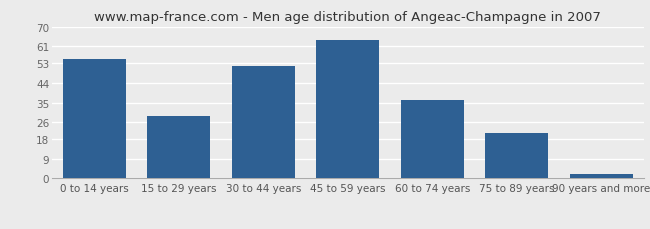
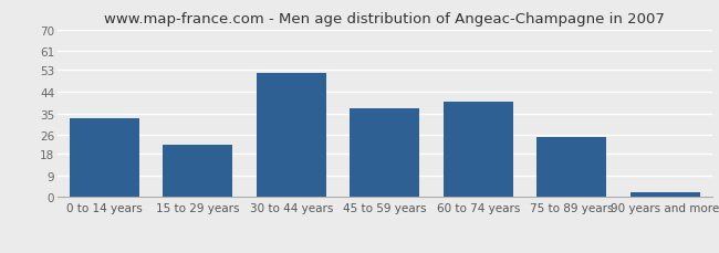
0 to 14 years: 55 -> 33
15 to 29 years: 29 -> 22
45 to 59 years: 64 -> 37
60 to 74 years: 36 -> 40
75 to 89 years: 21 -> 25
